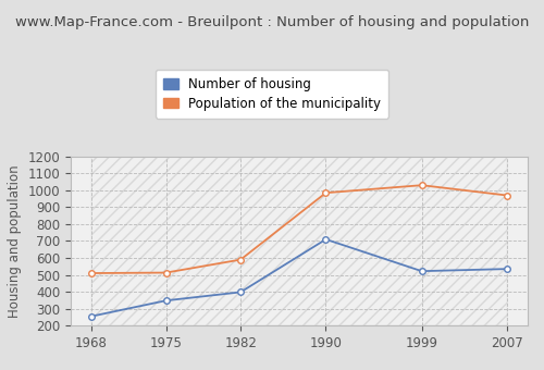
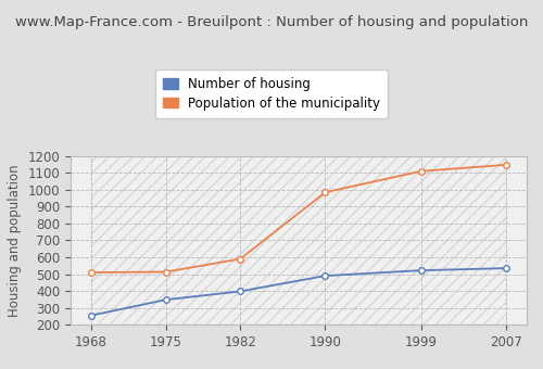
Number of housing/1990: 710 -> 490
Population of the municipality/1999: 1030 -> 1110
Population of the municipality/2007: 970 -> 1150
